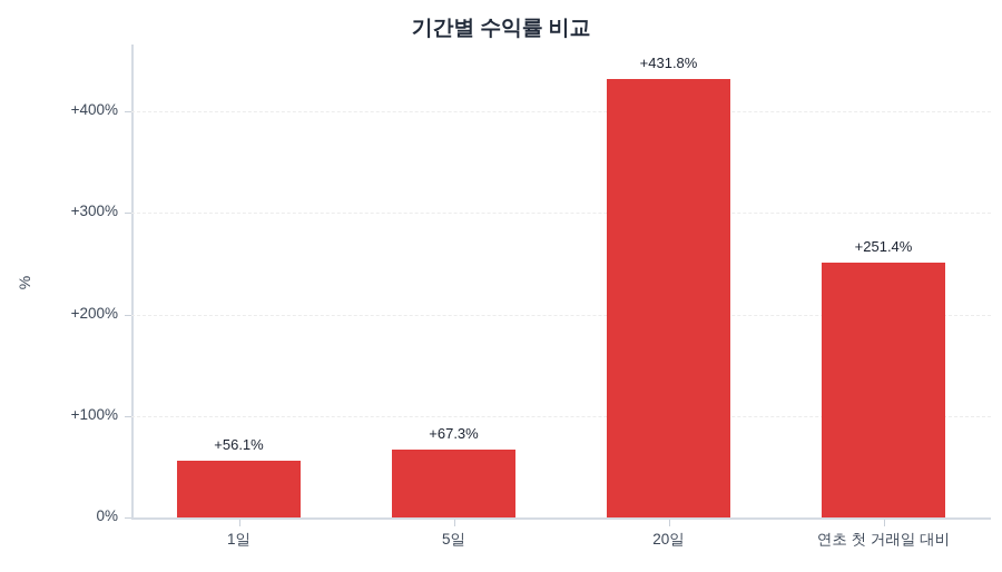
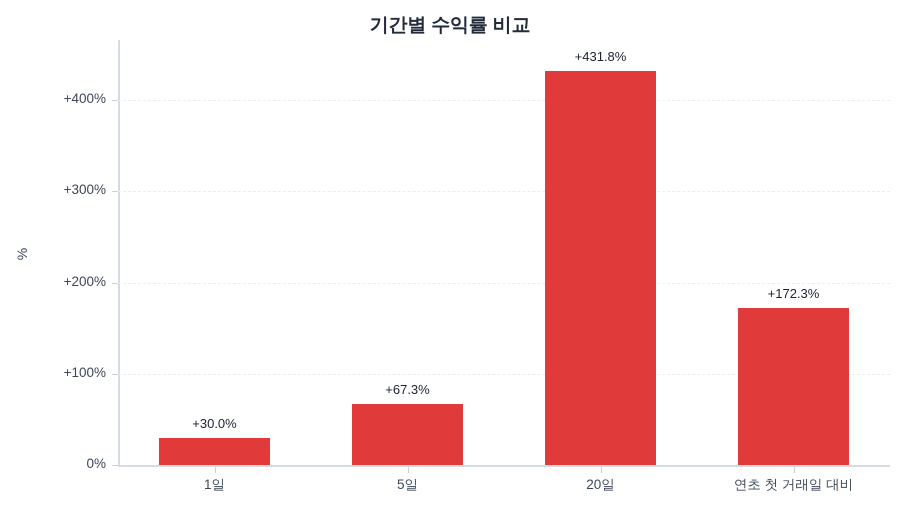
1일: +56.1% -> +30.0%
연초 첫 거래일 대비: +251.4% -> +172.3%
